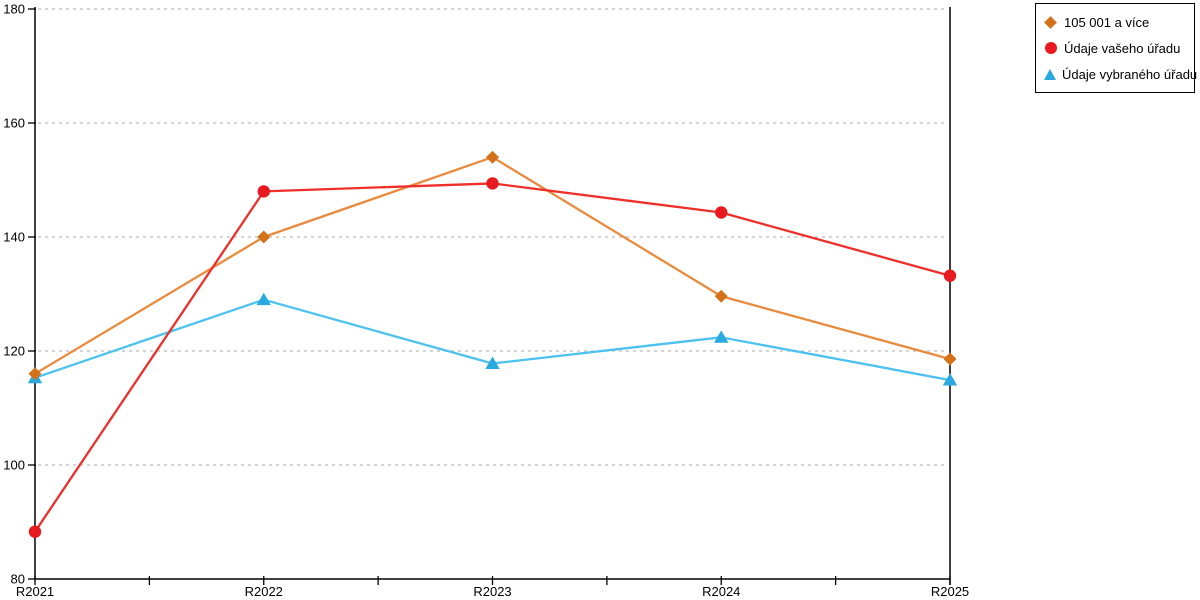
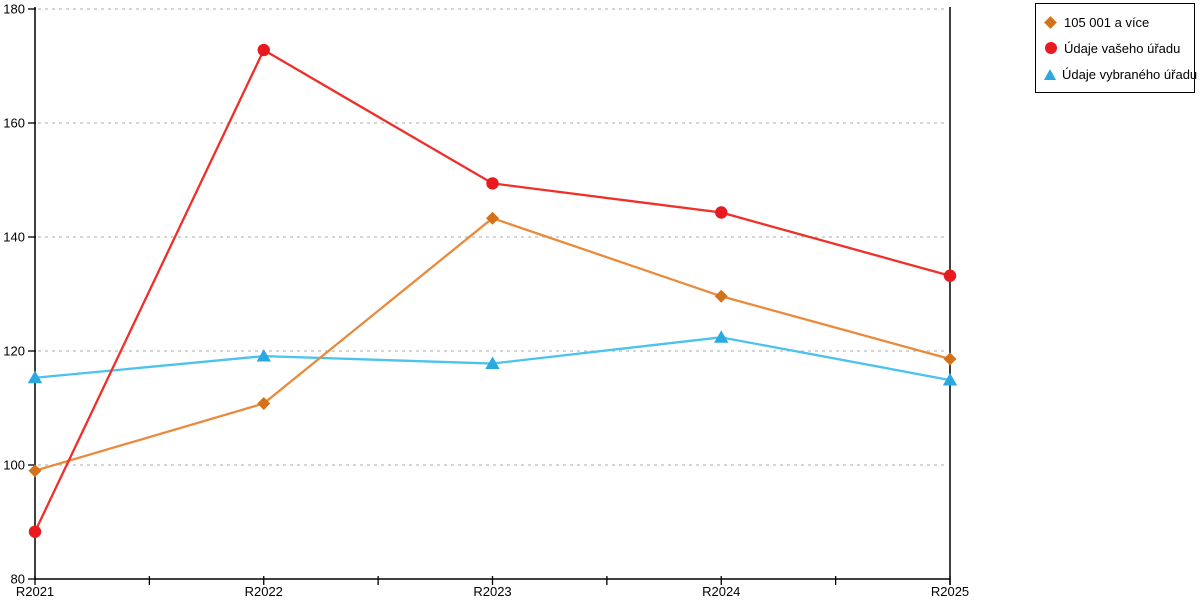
105 001 a více/R2021: 116 -> 99
105 001 a více/R2022: 140 -> 111
Údaje vašeho úřadu/R2022: 148 -> 173
Údaje vybraného úřadu/R2022: 129 -> 119
105 001 a více/R2023: 154 -> 143
